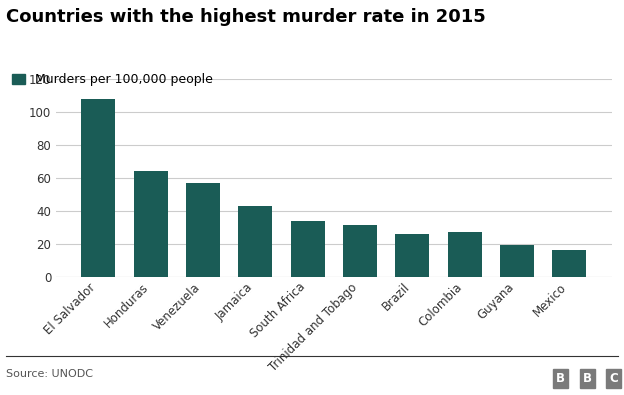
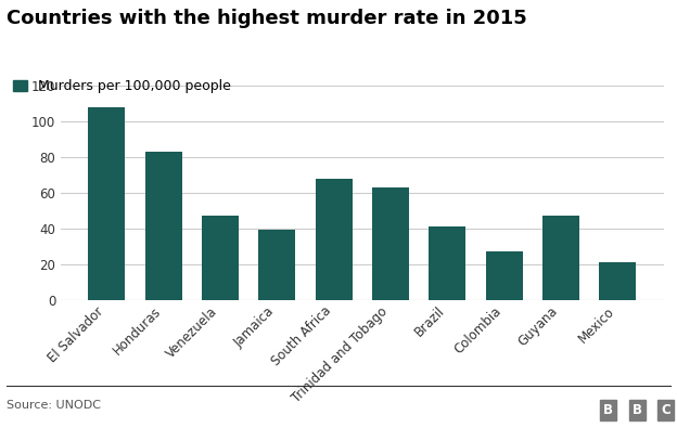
Honduras: 64 -> 83
Venezuela: 57 -> 47
Jamaica: 43 -> 39
South Africa: 34 -> 68
Trinidad and Tobago: 31 -> 63
Brazil: 26 -> 41
Guyana: 19 -> 47
Mexico: 16 -> 21
